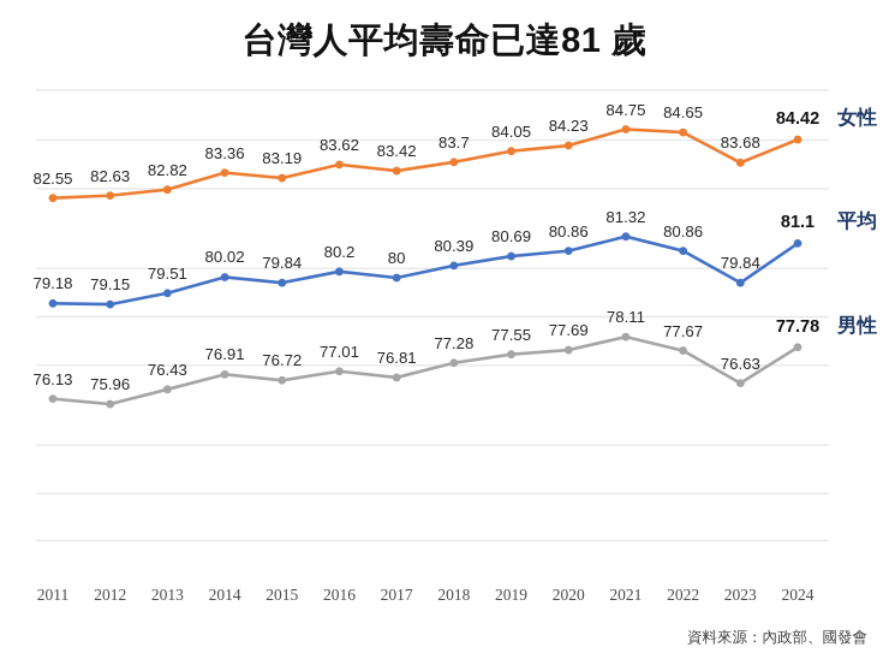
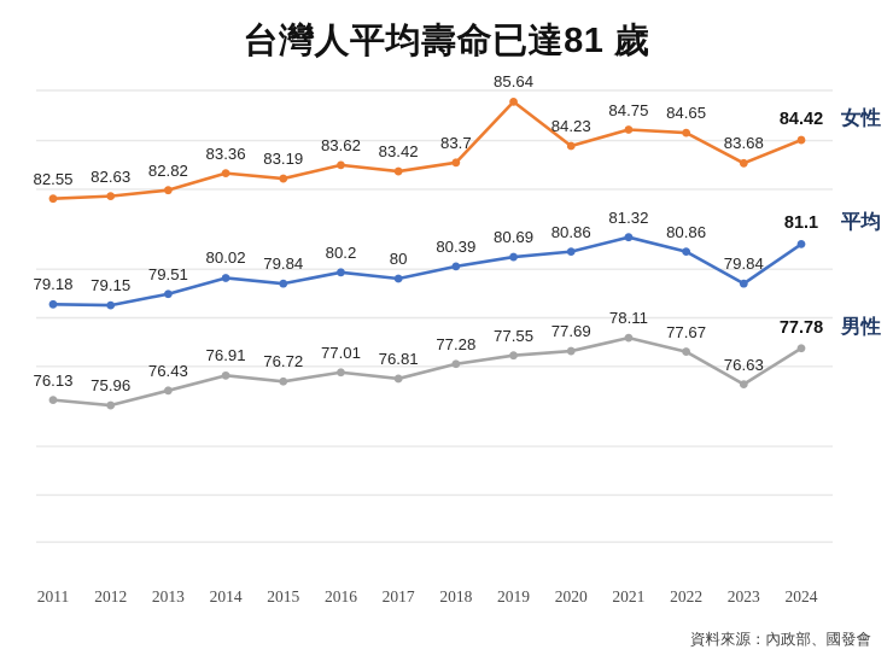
女性/2019: 84.05 -> 85.64
